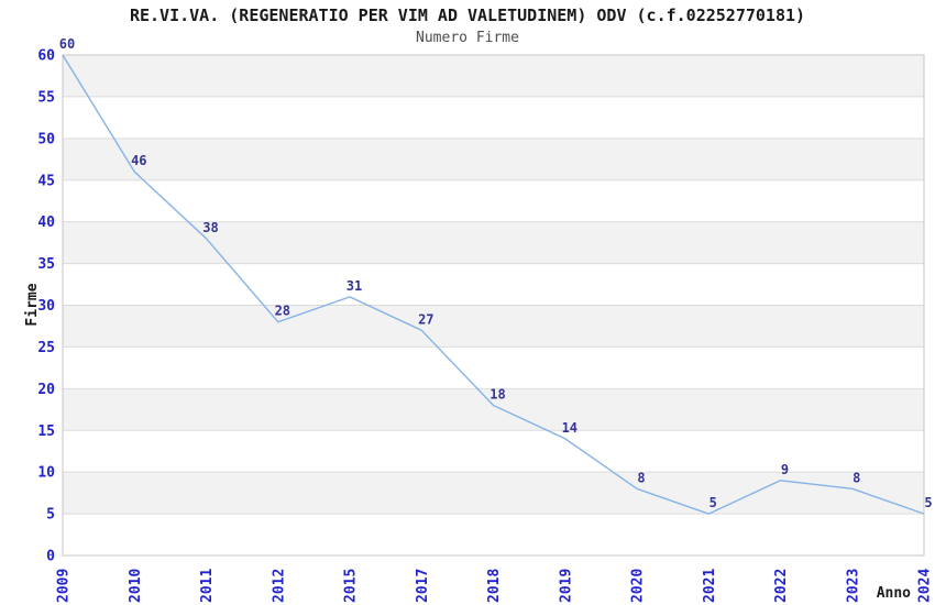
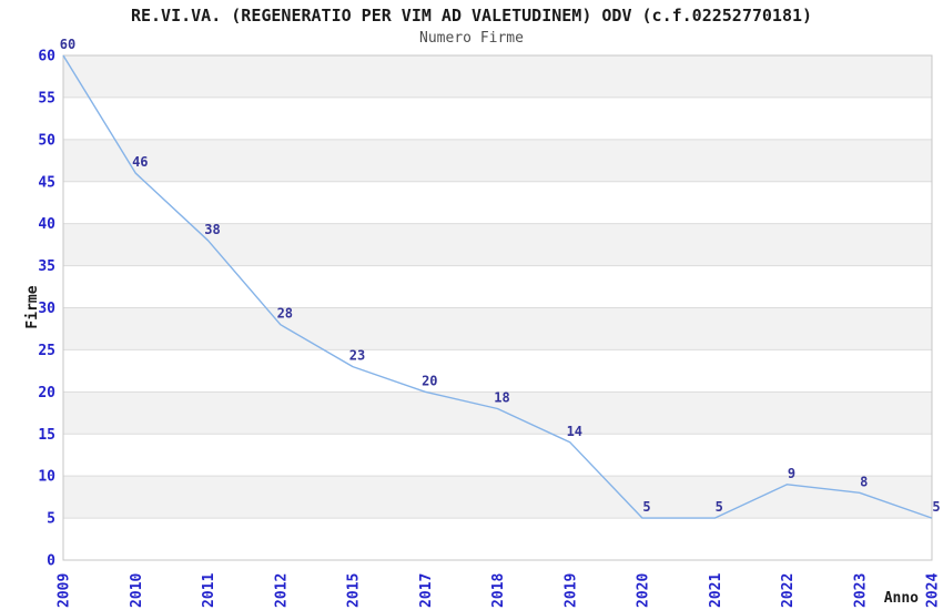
2015: 31 -> 23
2017: 27 -> 20
2020: 8 -> 5
